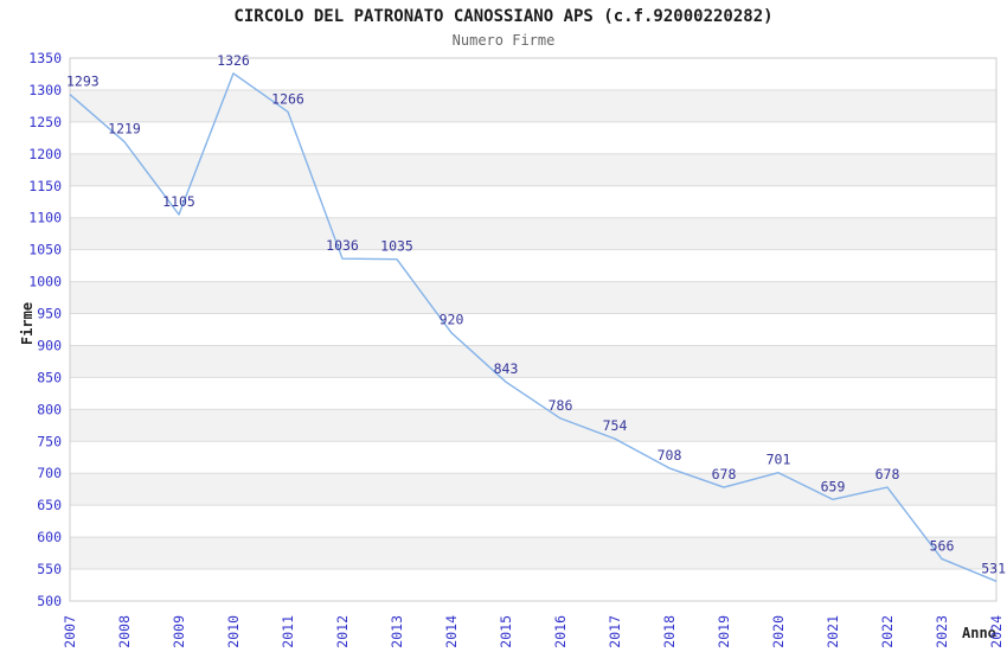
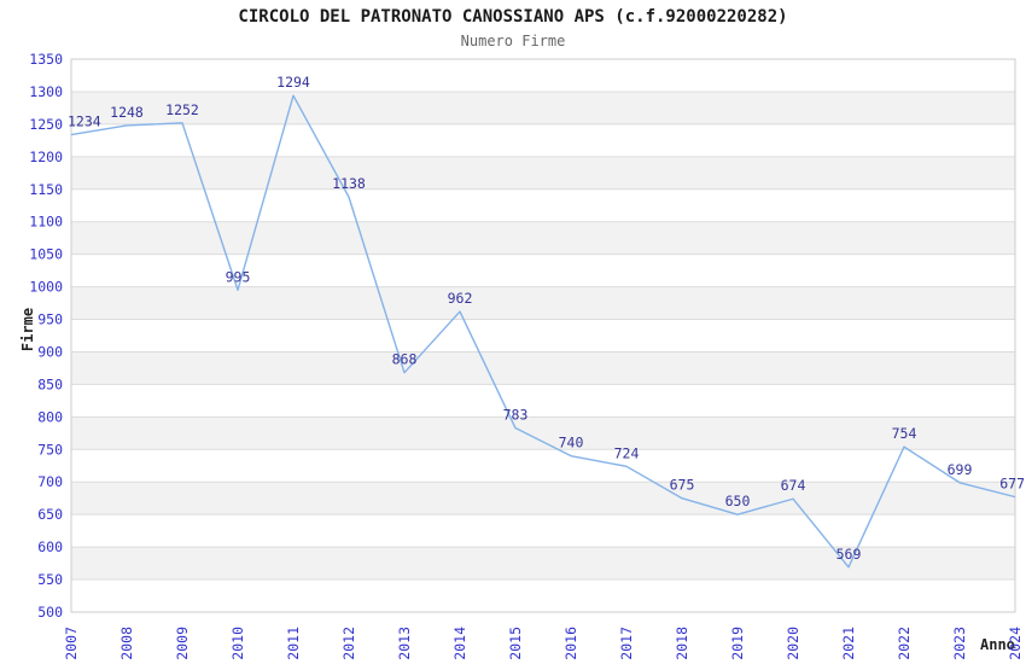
2007: 1293 -> 1234
2008: 1219 -> 1248
2009: 1105 -> 1252
2010: 1326 -> 995
2011: 1266 -> 1294
2012: 1036 -> 1138
2013: 1035 -> 868
2014: 920 -> 962
2015: 843 -> 783
2016: 786 -> 740
2017: 754 -> 724
2018: 708 -> 675
2019: 678 -> 650
2020: 701 -> 674
2021: 659 -> 569
2022: 678 -> 754
2023: 566 -> 699
2024: 531 -> 677
